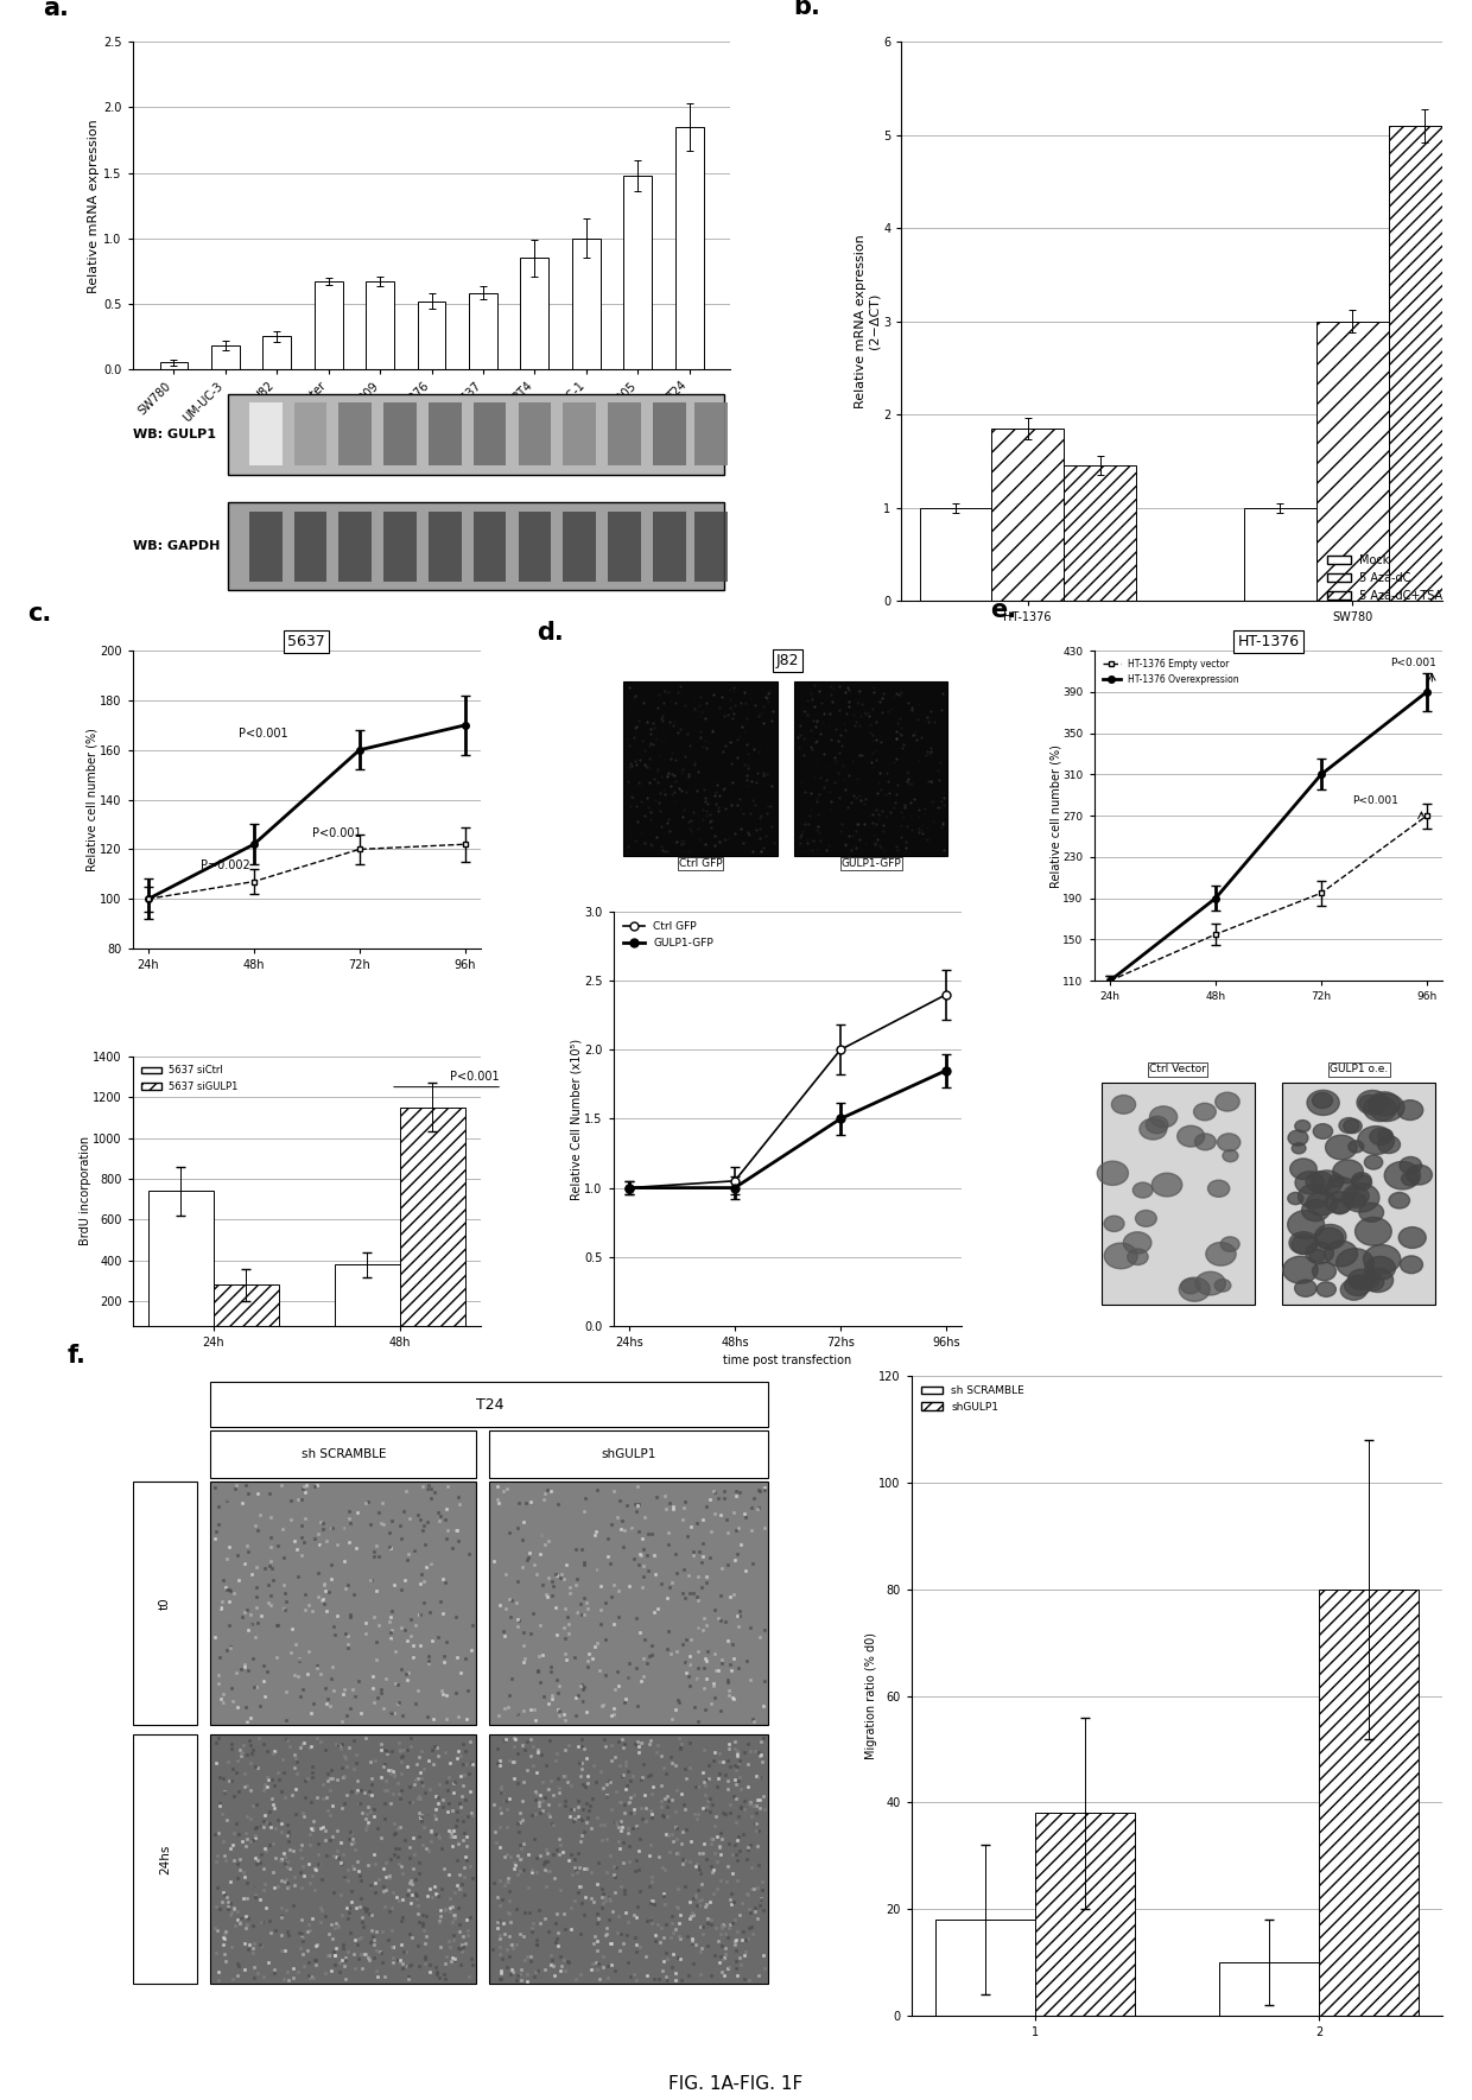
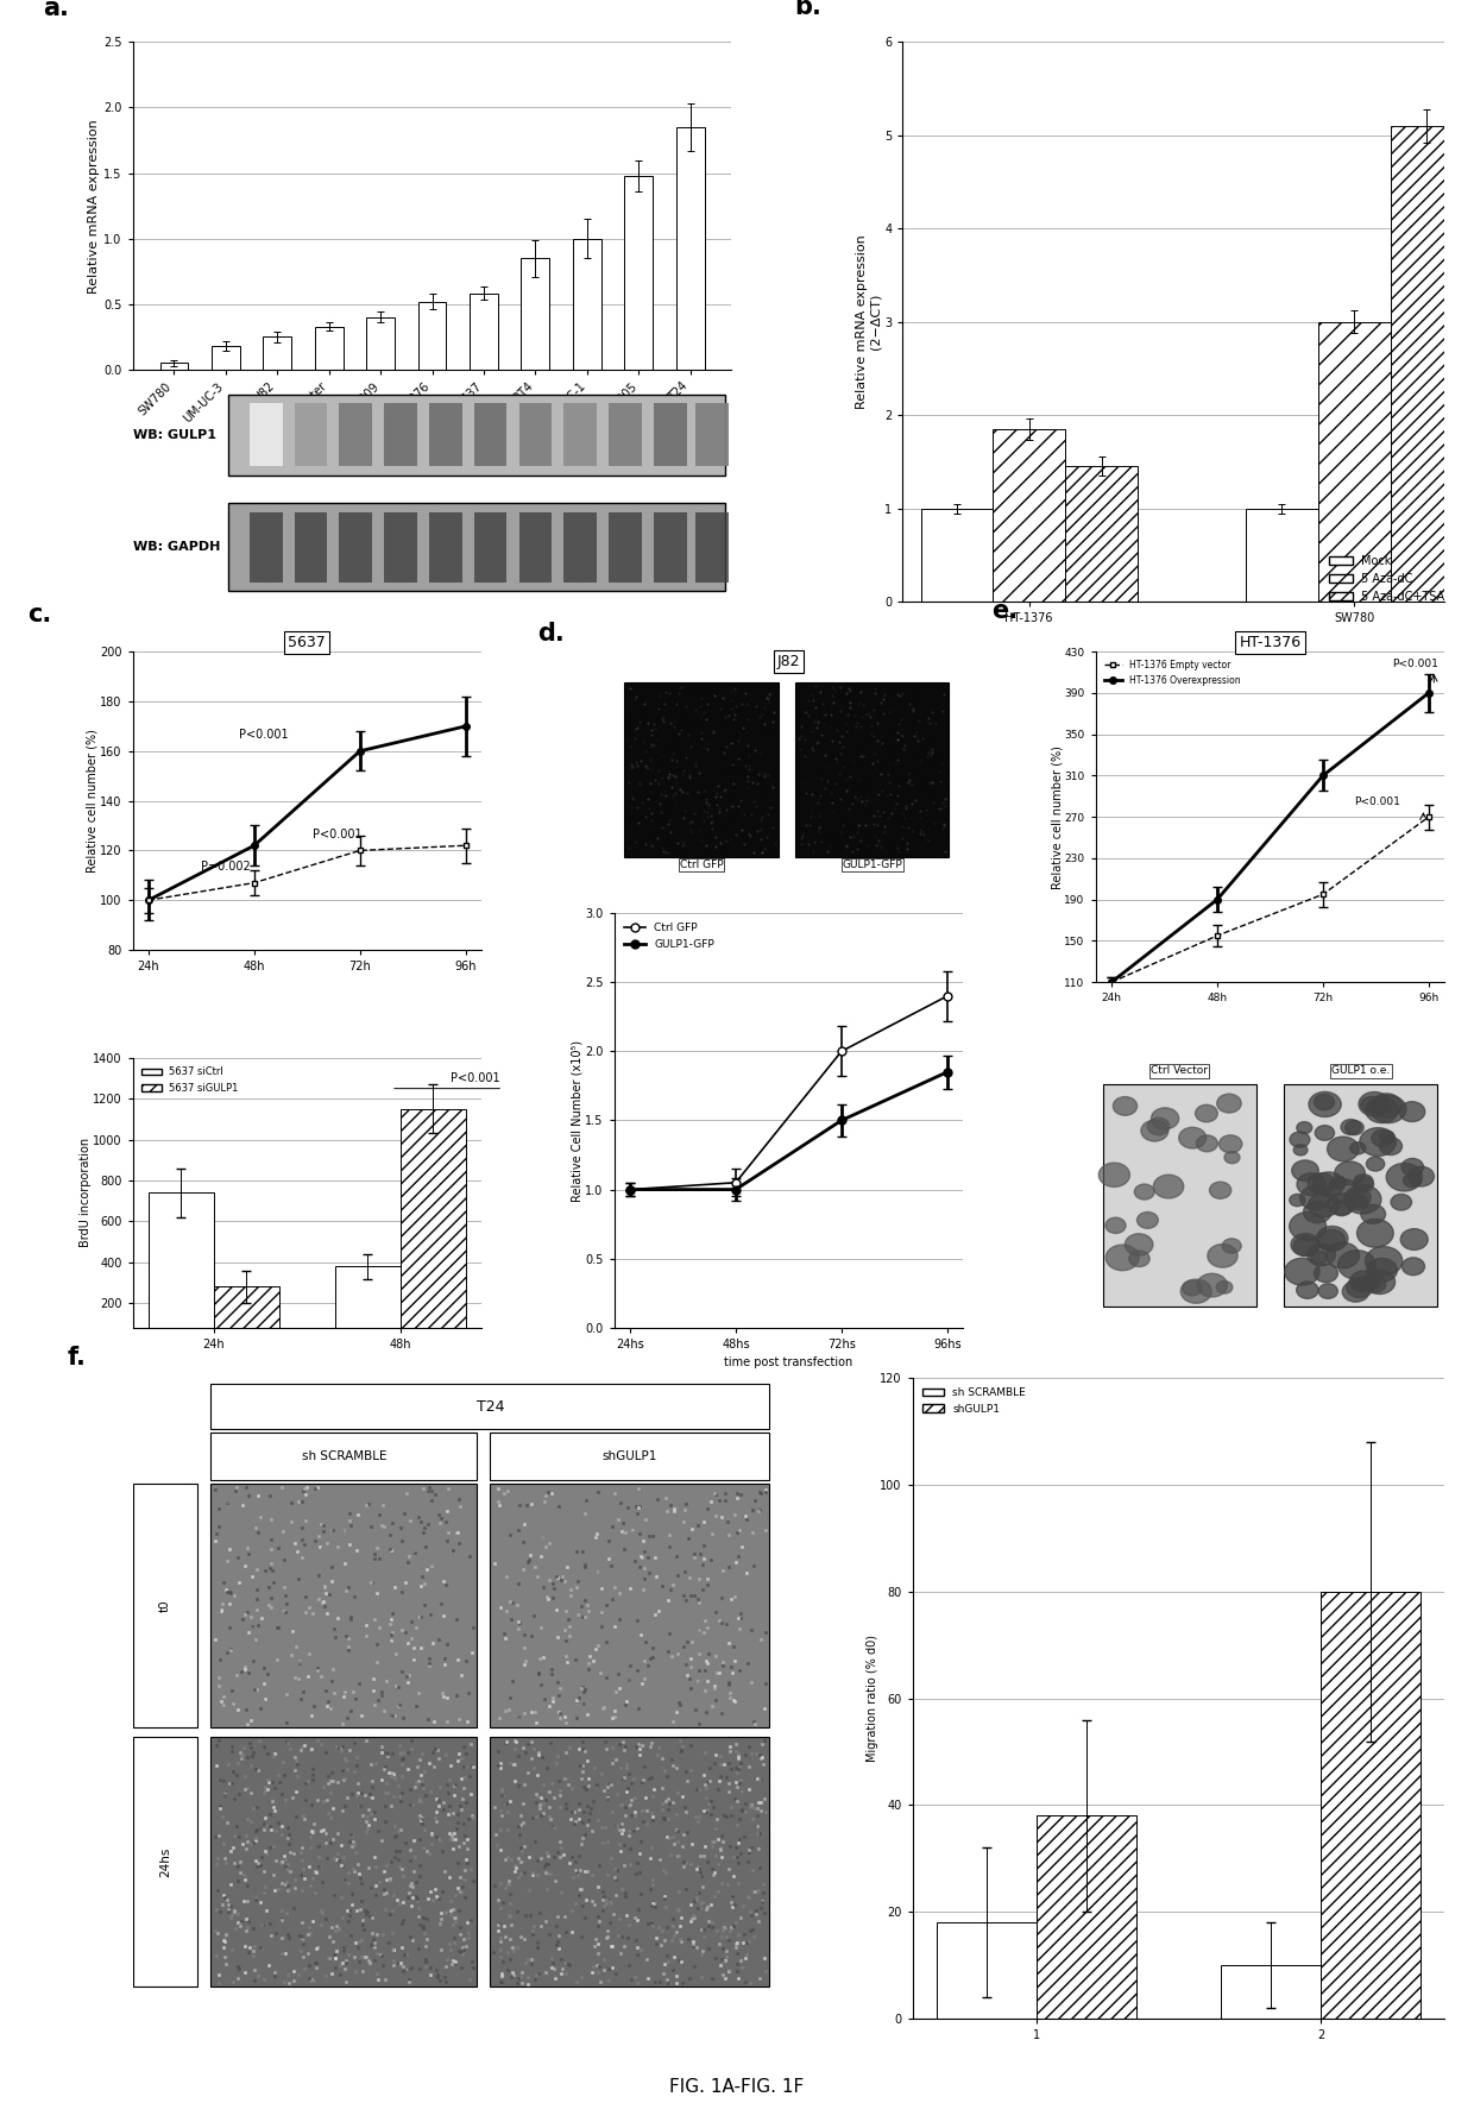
Scatter: 0.67 -> 0.33
BFTC809: 0.67 -> 0.40
